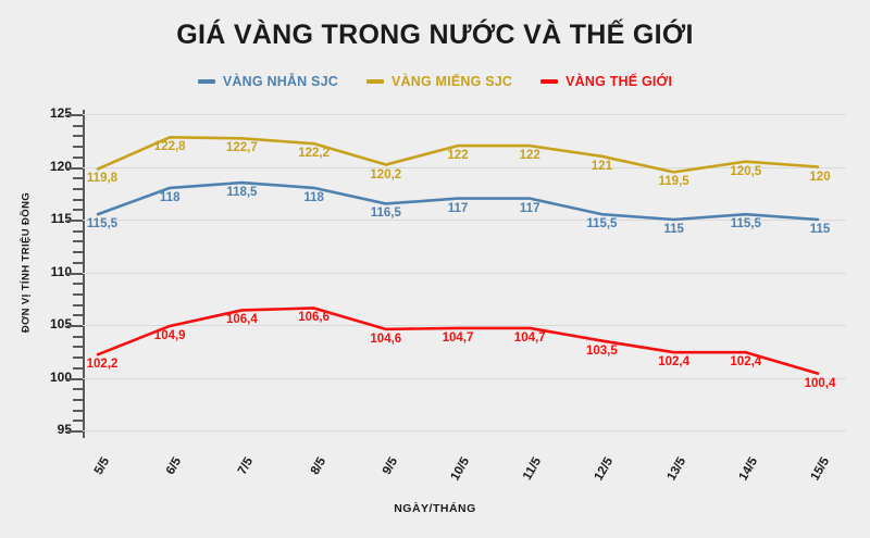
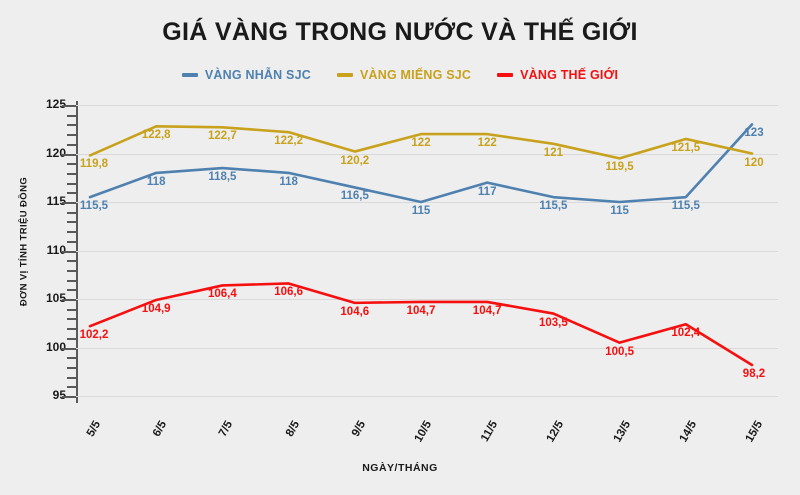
VÀNG NHẪN SJC/10/5: 117 -> 115
VÀNG THẾ GIỚI/13/5: 102,4 -> 100,5
VÀNG MIẾNG SJC/14/5: 120,5 -> 121,5
VÀNG NHẪN SJC/15/5: 115 -> 123
VÀNG THẾ GIỚI/15/5: 100,4 -> 98,2
